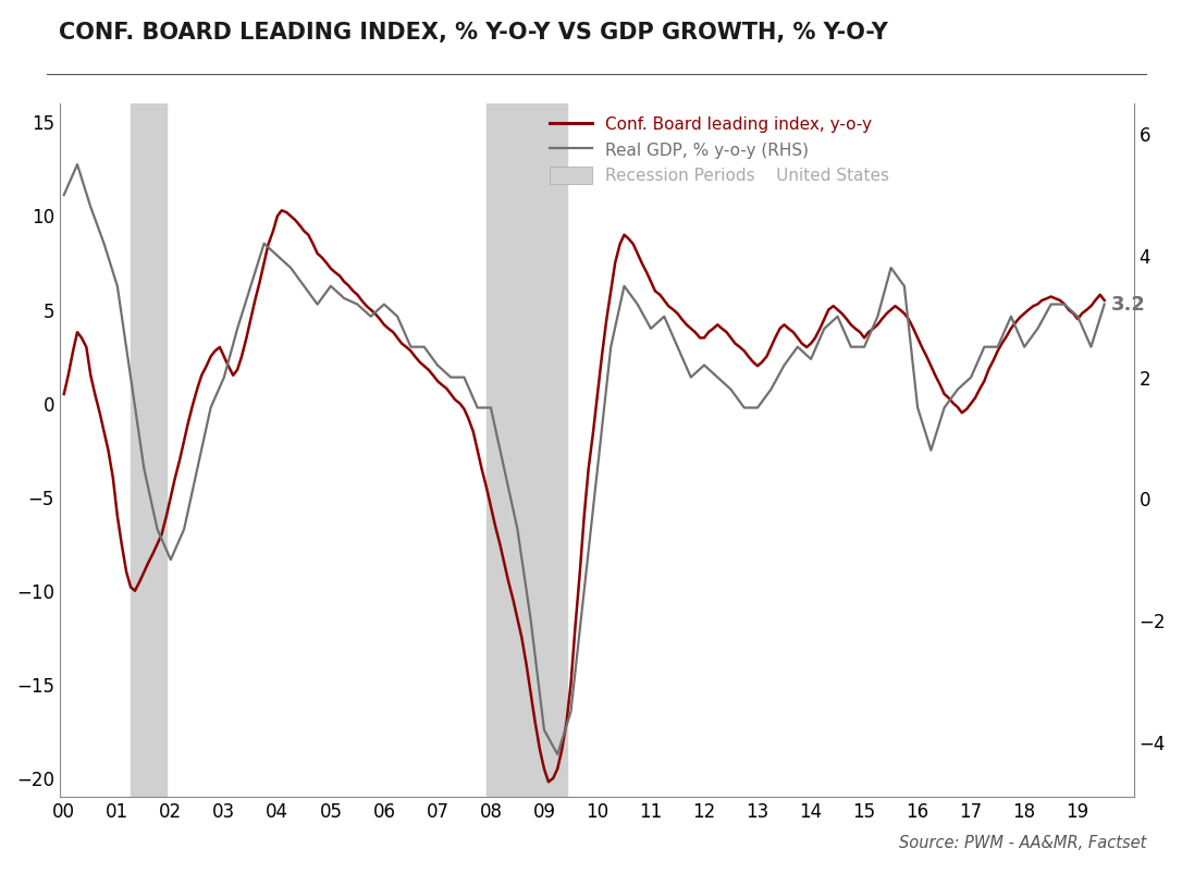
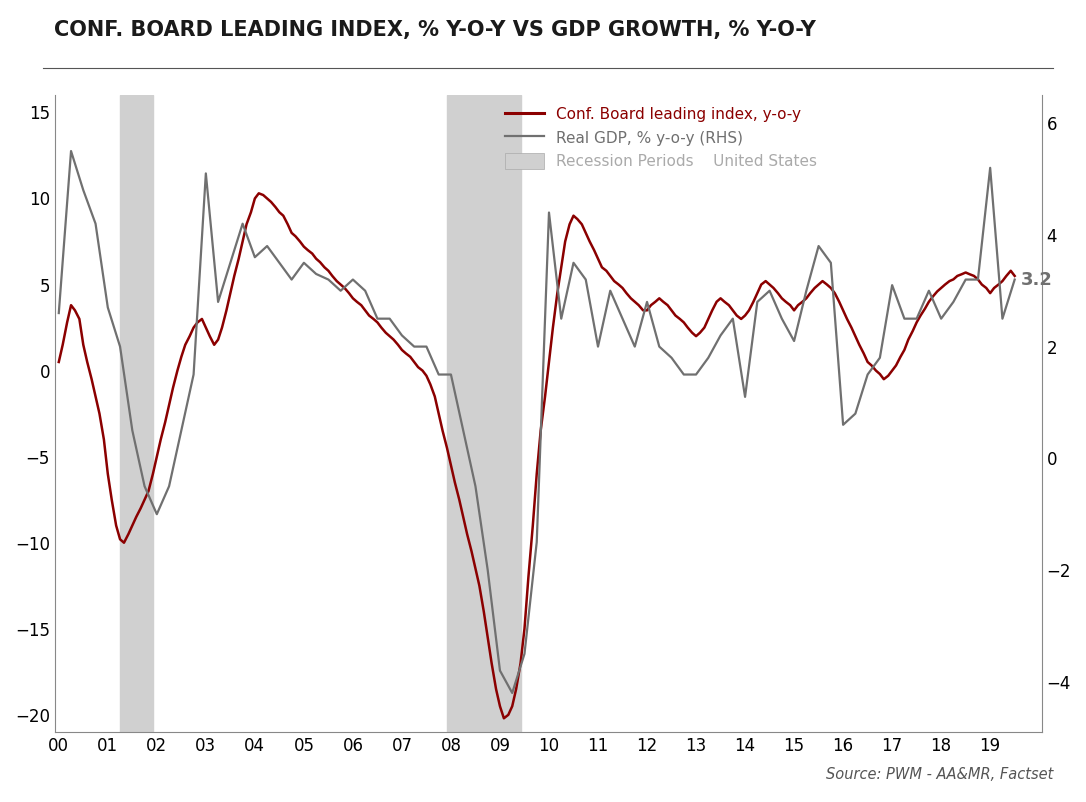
Real GDP, % y-o-y (RHS)/00: 5.0 -> 2.6
Real GDP, % y-o-y (RHS)/01: 3.5 -> 2.7
Real GDP, % y-o-y (RHS)/03: 2.0 -> 5.1
Real GDP, % y-o-y (RHS)/04: 4.0 -> 3.6
Real GDP, % y-o-y (RHS)/10: 0.5 -> 4.4
Real GDP, % y-o-y (RHS)/11: 2.8 -> 2.0
Real GDP, % y-o-y (RHS)/12: 2.2 -> 2.8
Real GDP, % y-o-y (RHS)/14: 2.3 -> 1.1
Real GDP, % y-o-y (RHS)/15: 2.5 -> 2.1
Real GDP, % y-o-y (RHS)/16: 1.5 -> 0.6
Real GDP, % y-o-y (RHS)/17: 2.0 -> 3.1
Real GDP, % y-o-y (RHS)/19: 3.0 -> 5.2
